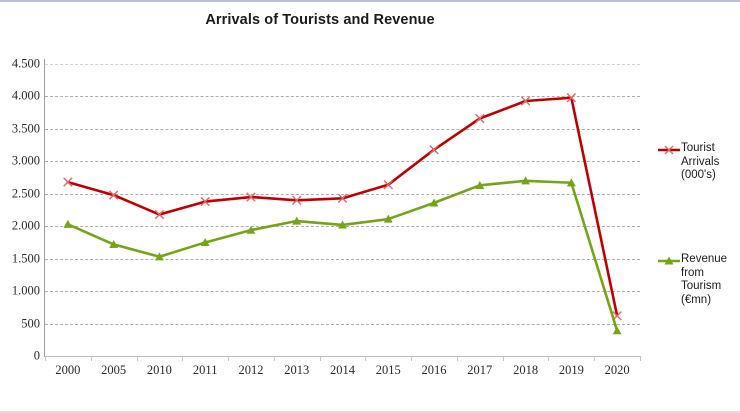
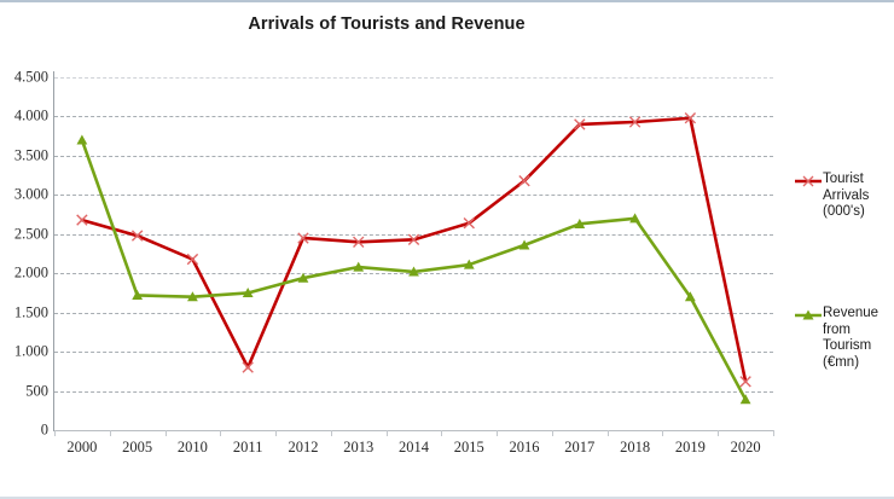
Revenue from Tourism (€mn)/2000: 2000 -> 3700
Revenue from Tourism (€mn)/2010: 1500 -> 1700
Tourist Arrivals (000's)/2011: 2400 -> 800
Tourist Arrivals (000's)/2017: 3700 -> 3900
Revenue from Tourism (€mn)/2019: 2700 -> 1700
